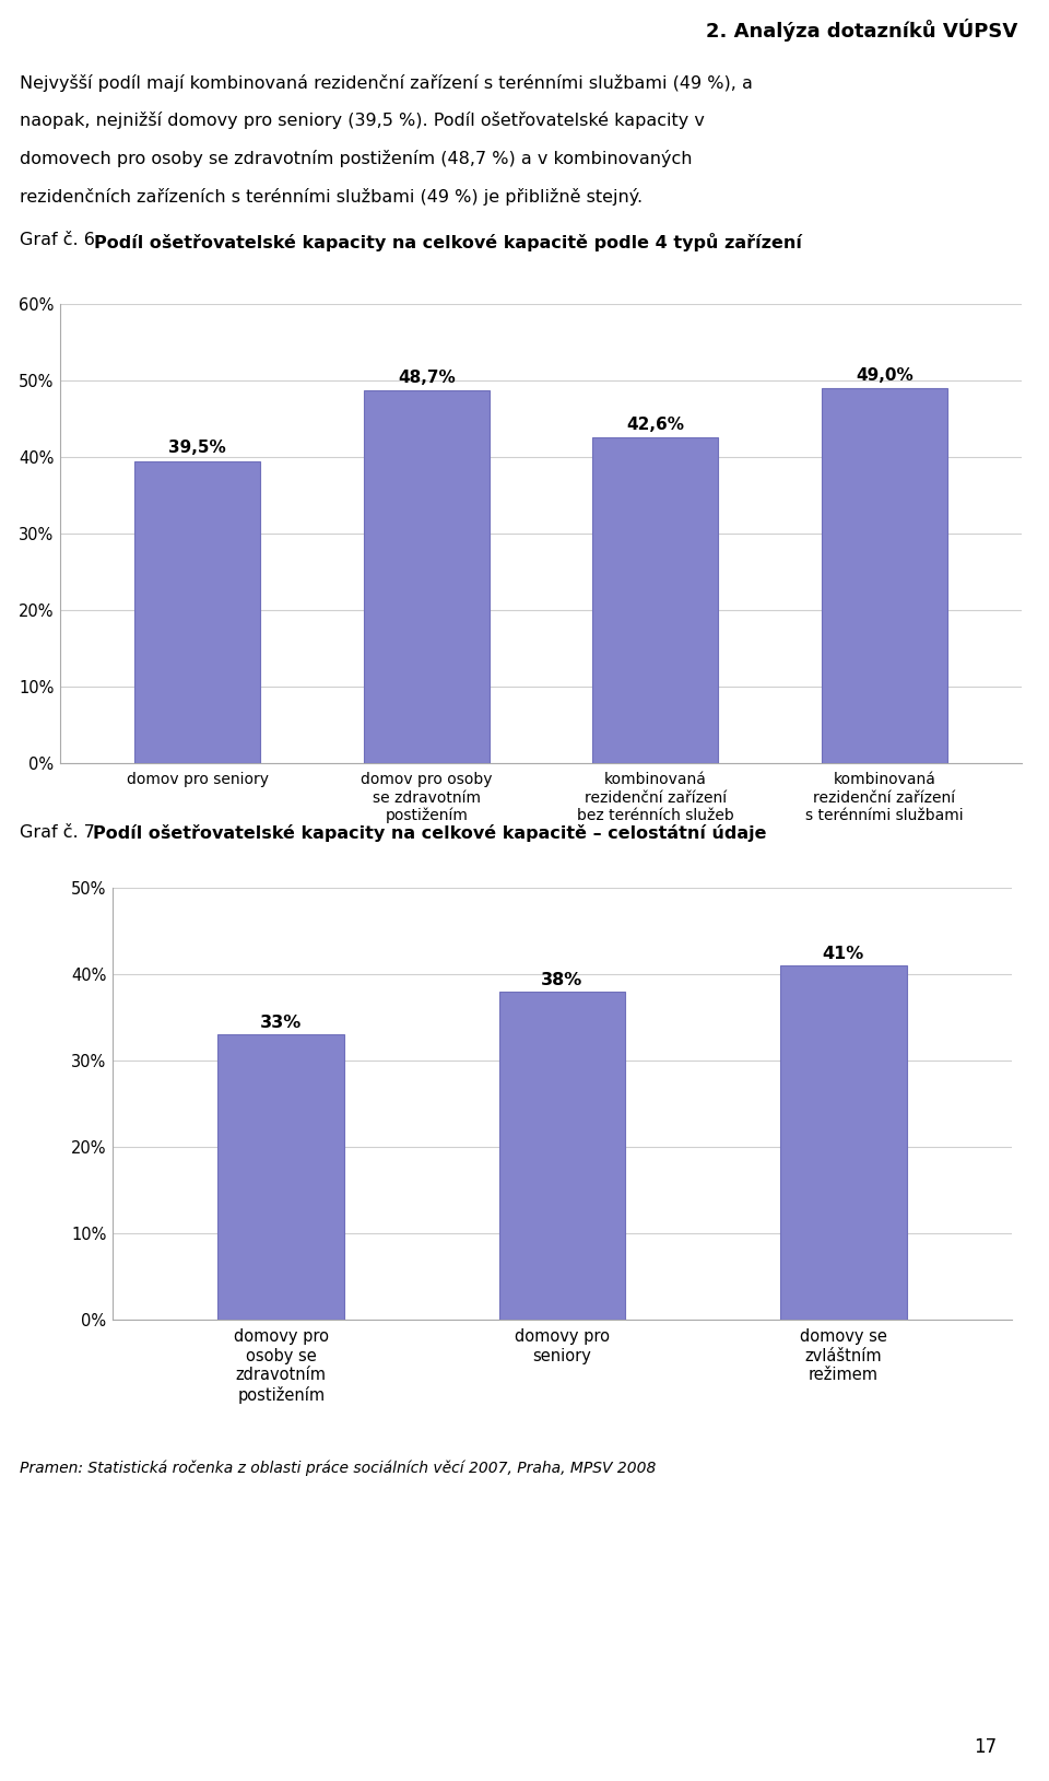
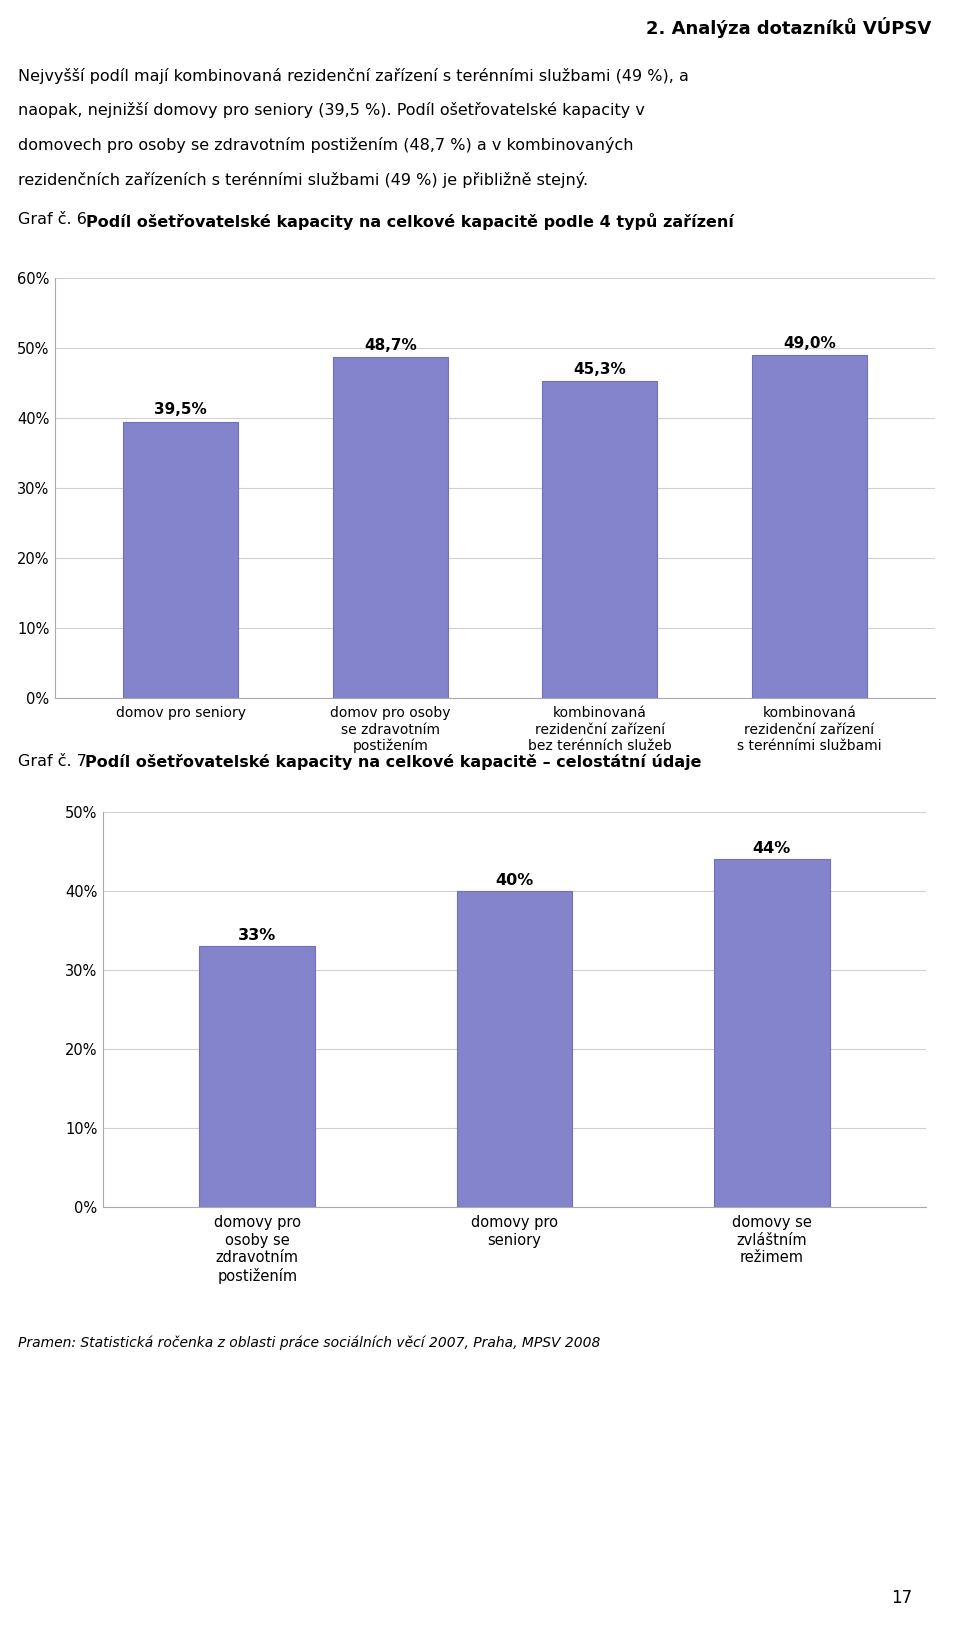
kombinovaná rezidenční zařízení bez terénních služeb: 42,6% -> 45,3%
domovy pro seniory: 38% -> 40%
domovy se zvláštním režimem: 41% -> 44%
